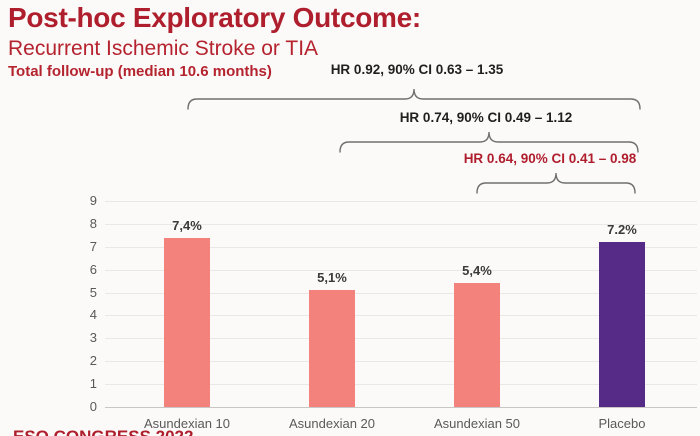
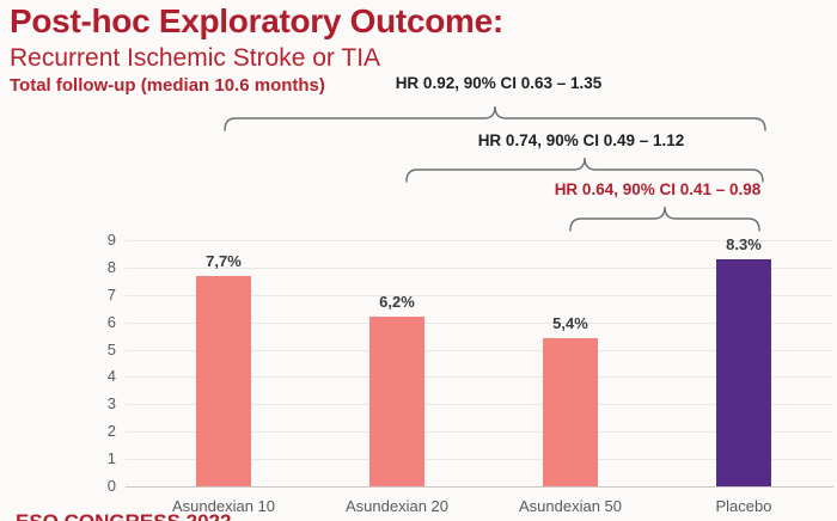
Asundexian 10: 7,4% -> 7,7%
Asundexian 20: 5,1% -> 6,2%
Placebo: 7.2% -> 8.3%
